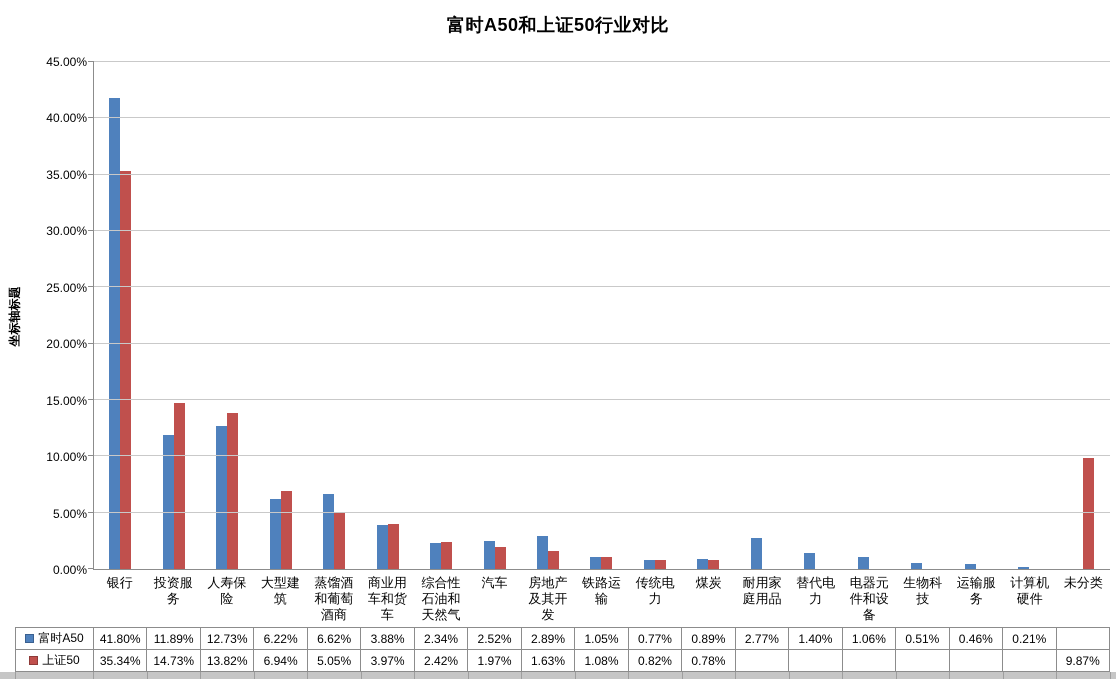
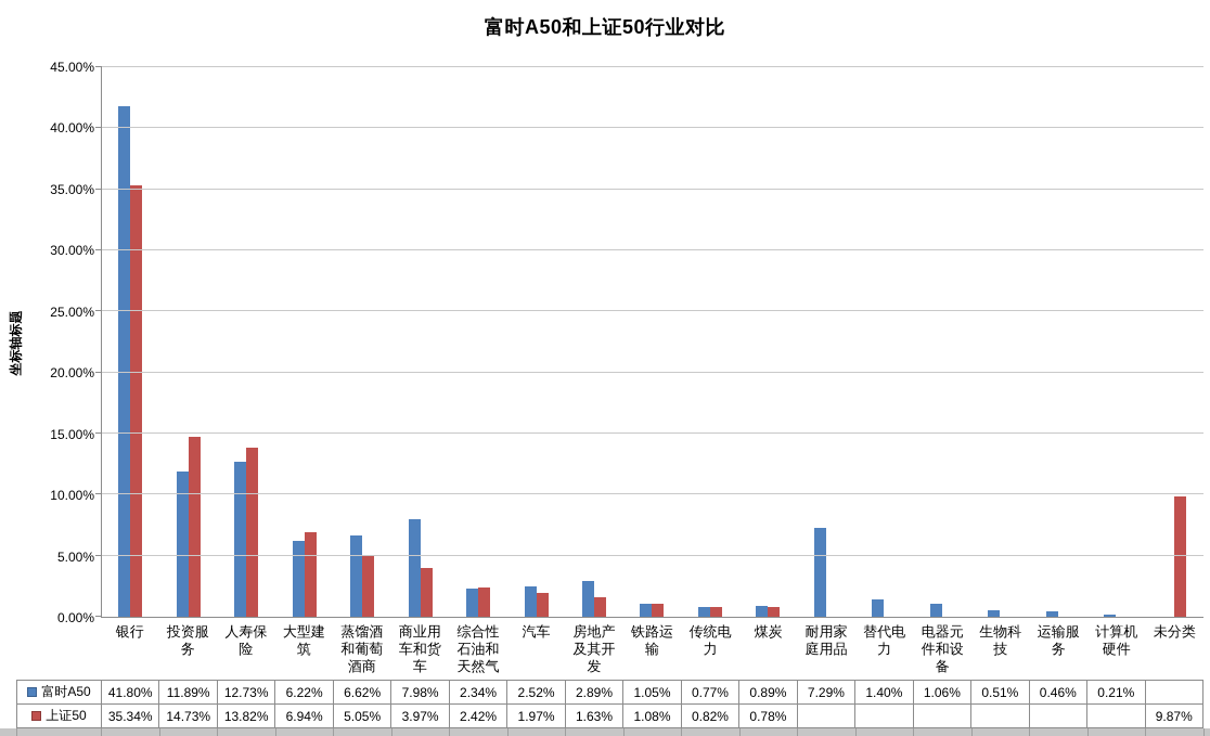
富时A50/商业用车和货车: 3.88% -> 7.98%
富时A50/耐用家庭用品: 2.77% -> 7.29%
